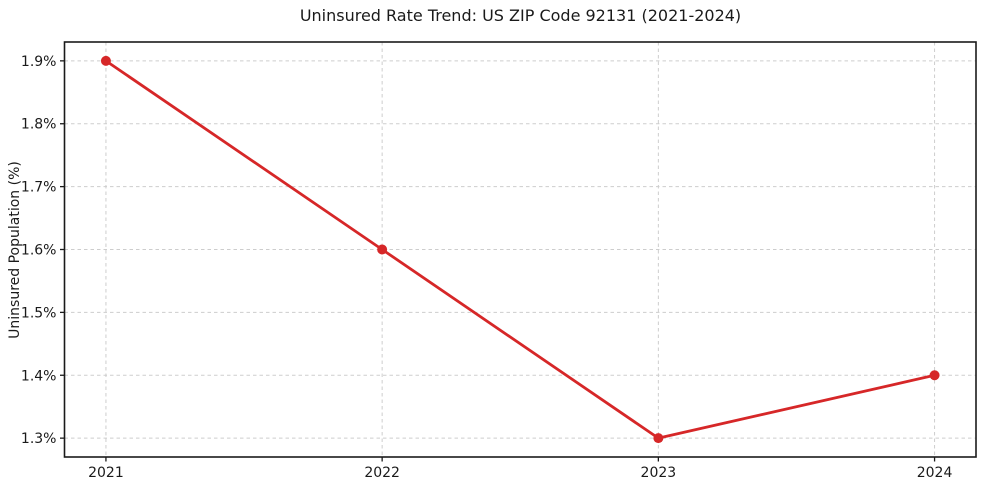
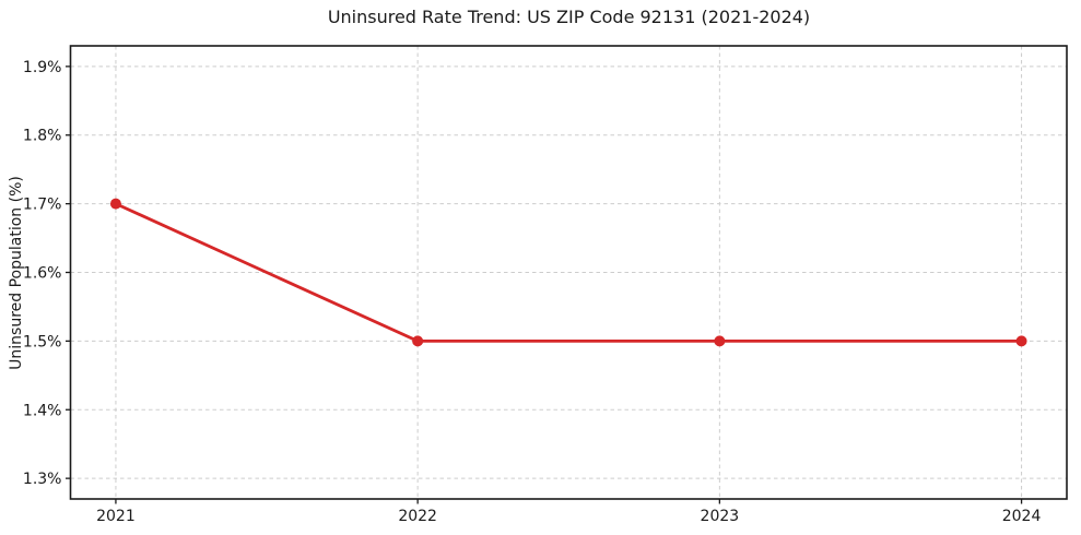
2021: 1.9% -> 1.7%
2022: 1.6% -> 1.5%
2023: 1.3% -> 1.5%
2024: 1.4% -> 1.5%
